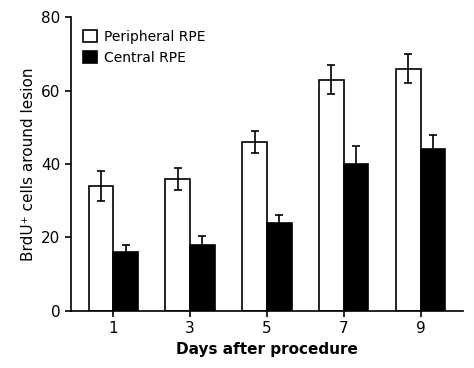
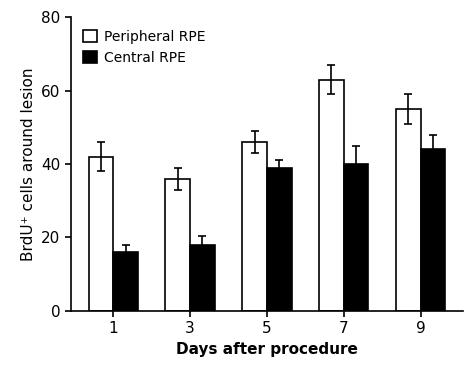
Peripheral RPE/1: 34 -> 42
Central RPE/5: 24 -> 39
Peripheral RPE/9: 66 -> 55
